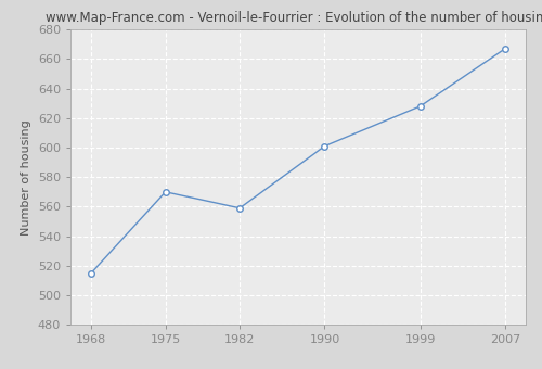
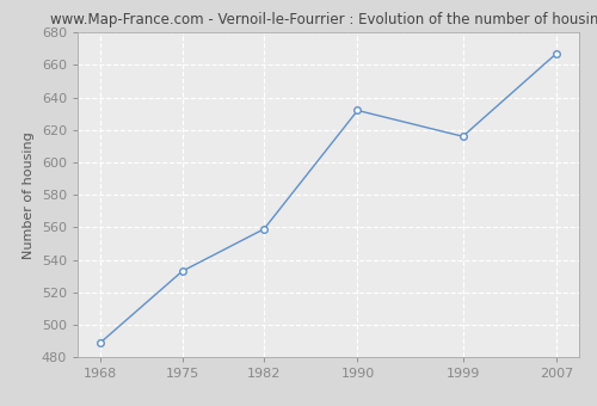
1968: 515 -> 489
1975: 570 -> 533
1990: 601 -> 632
1999: 628 -> 616
